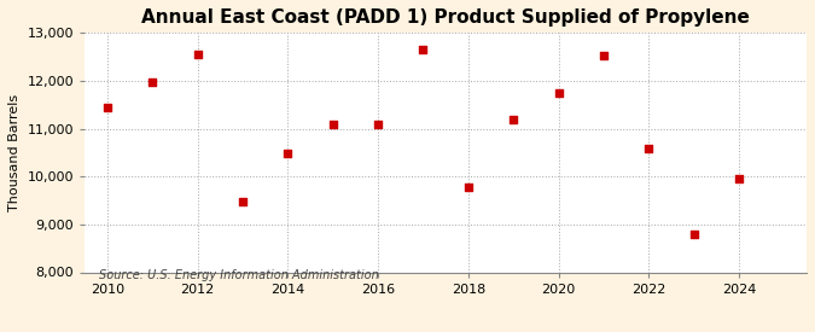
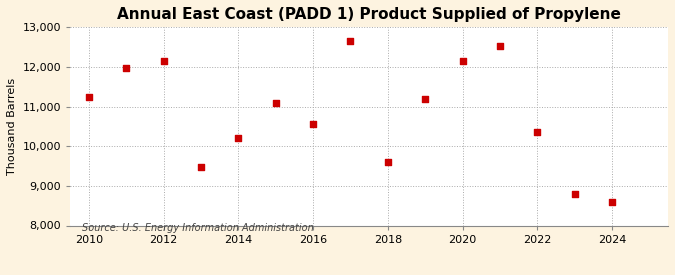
2010: 11,450 -> 11,250
2012: 12,550 -> 12,150
2014: 10,480 -> 10,200
2016: 11,080 -> 10,550
2018: 9,780 -> 9,600
2020: 11,750 -> 12,150
2022: 10,580 -> 10,350
2024: 9,960 -> 8,600
